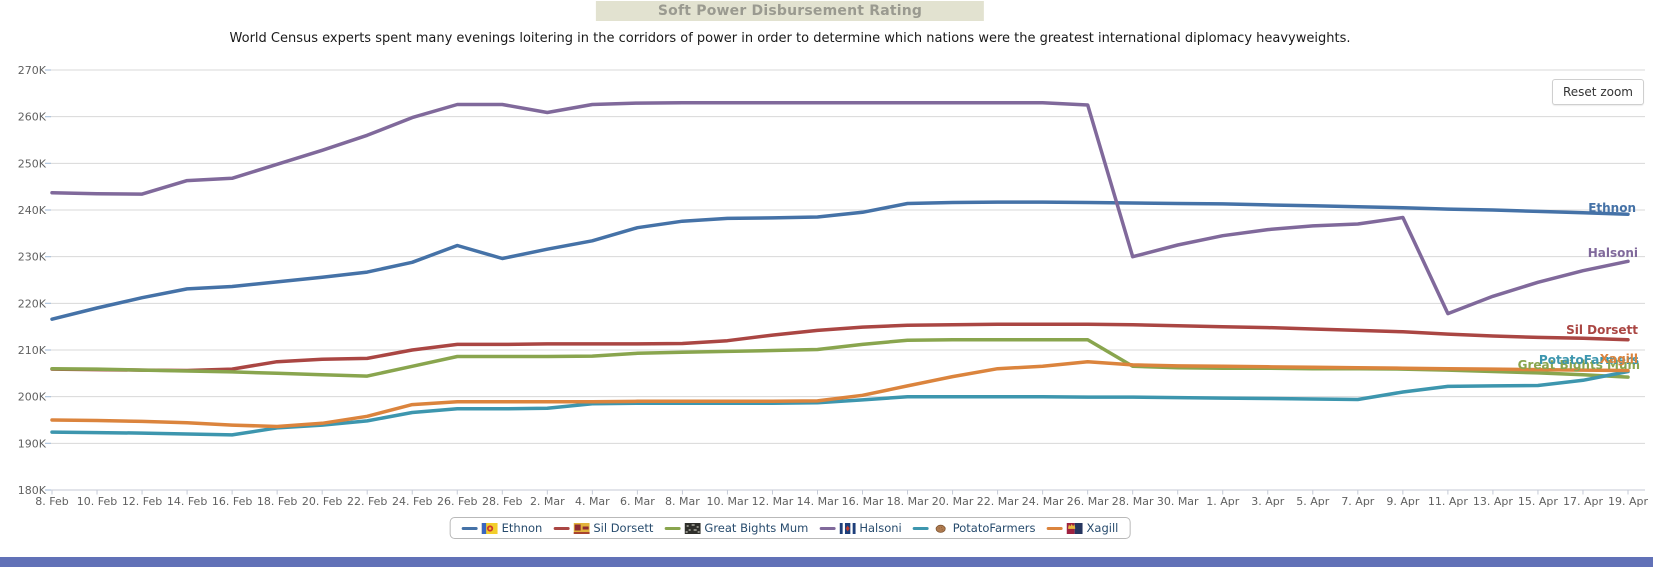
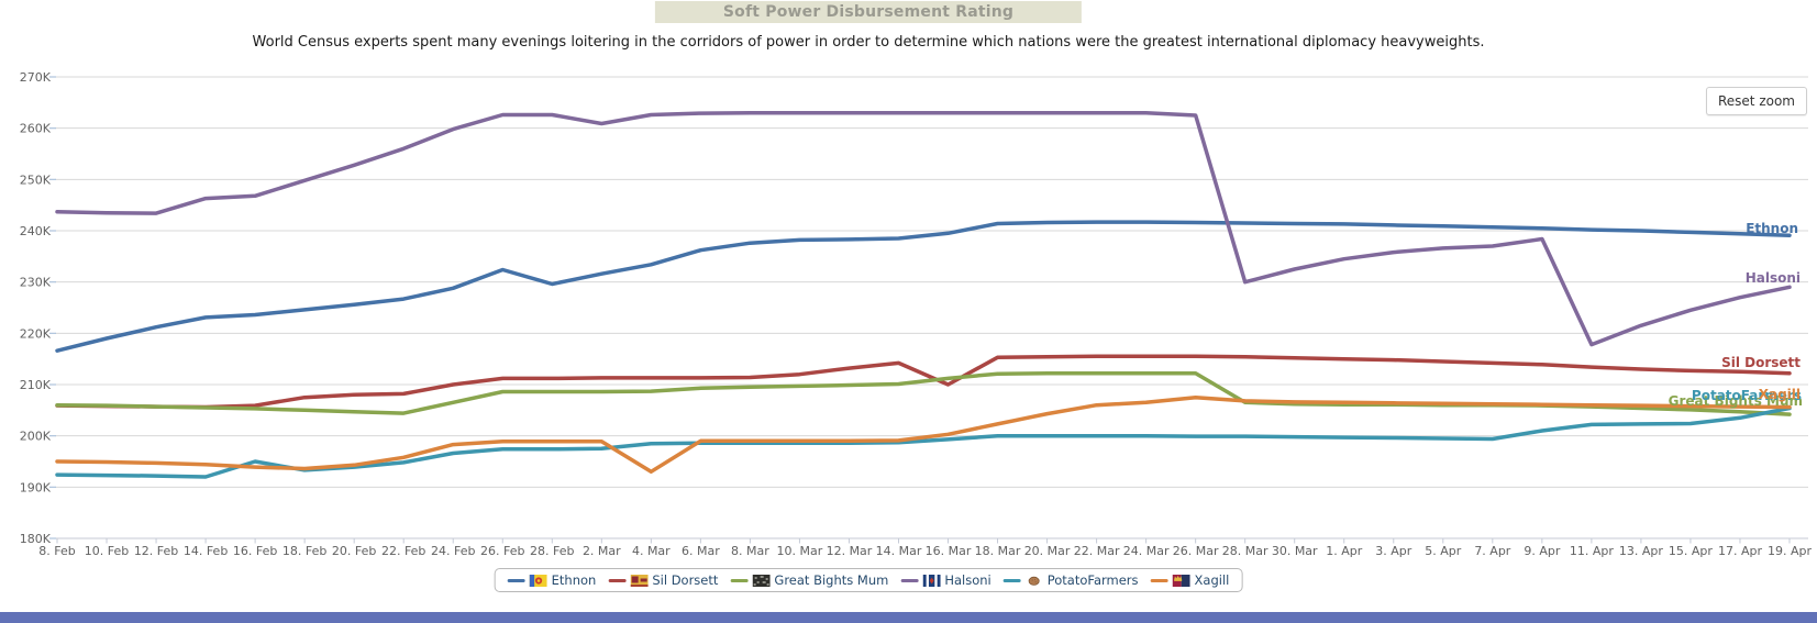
PotatoFarmers/16. Feb: 192K -> 195K
Xagill/4. Mar: 199K -> 193K
Sil Dorsett/16. Mar: 215K -> 210K
